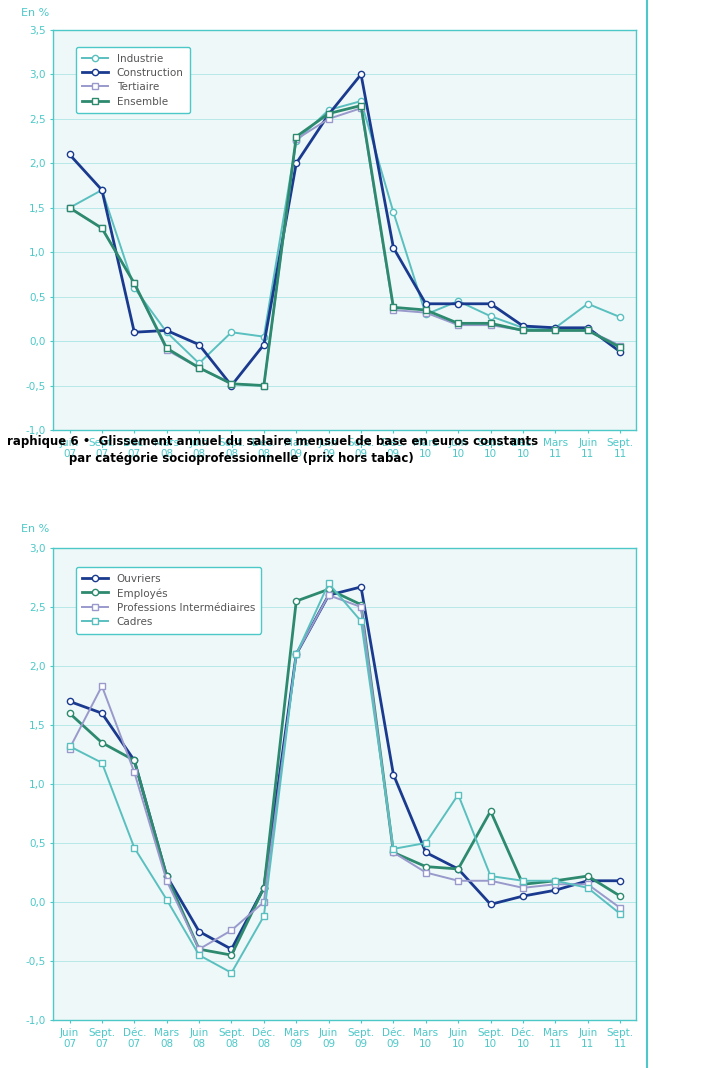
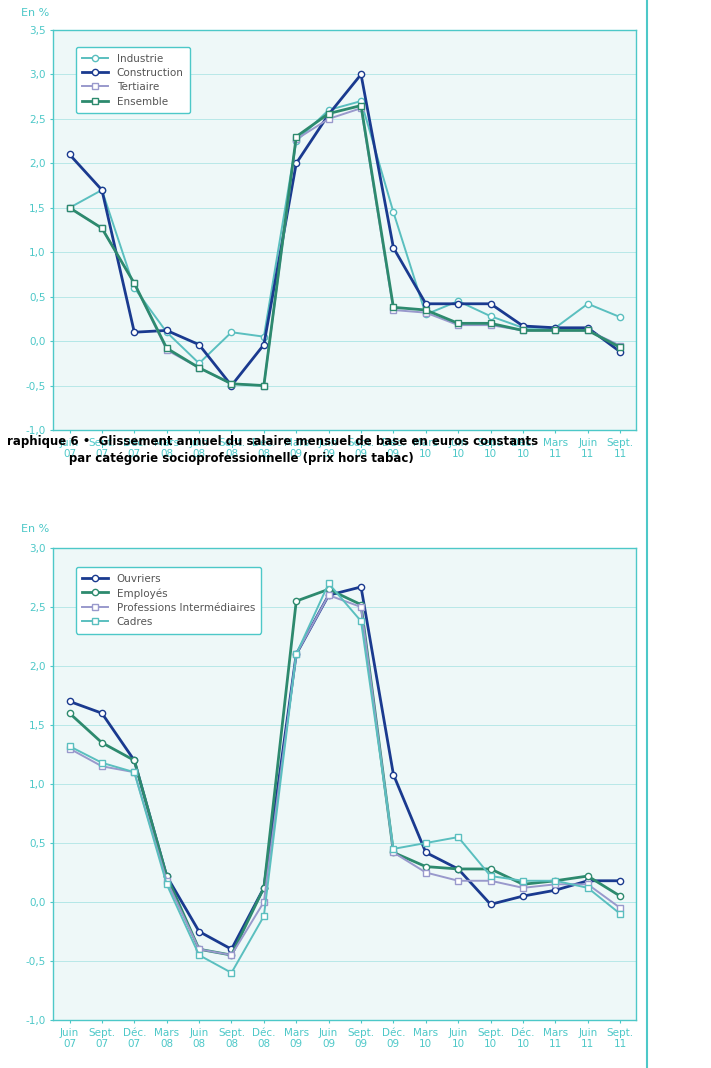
Professions Intermédiaires/Sept. 07: 1,83 -> 1,15
Cadres/Déc. 07: 0,46 -> 1,10
Cadres/Mars 08: 0,02 -> 0,15
Professions Intermédiaires/Sept. 08: -0,24 -> -0,45
Cadres/Juin 10: 0,91 -> 0,55
Employés/Sept. 10: 0,77 -> 0,28
